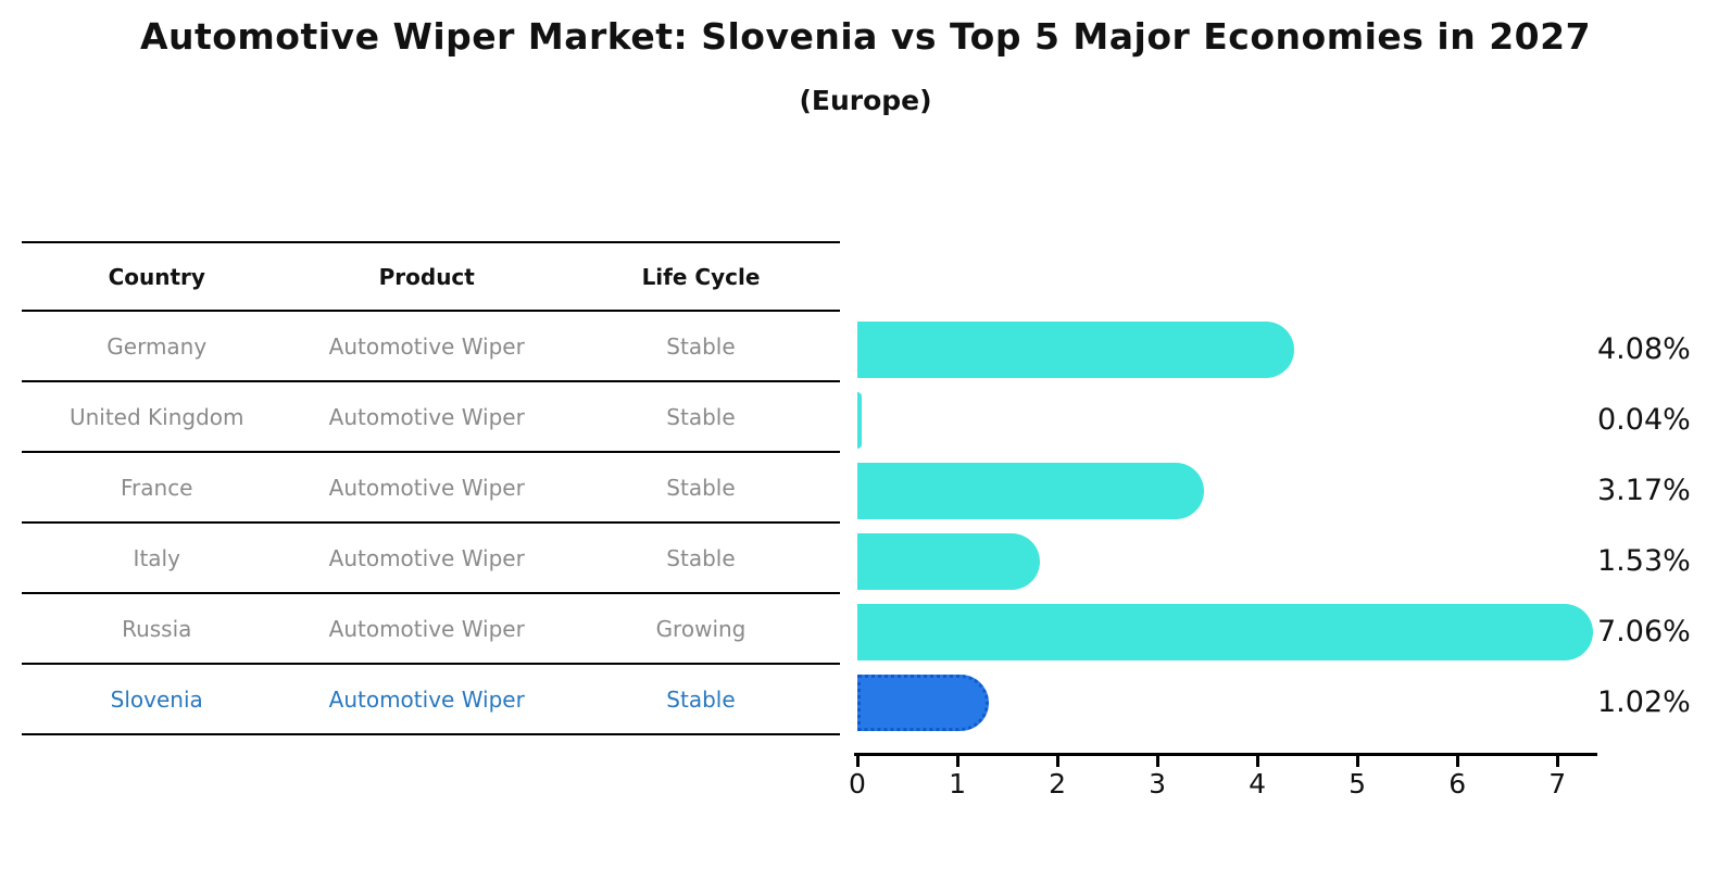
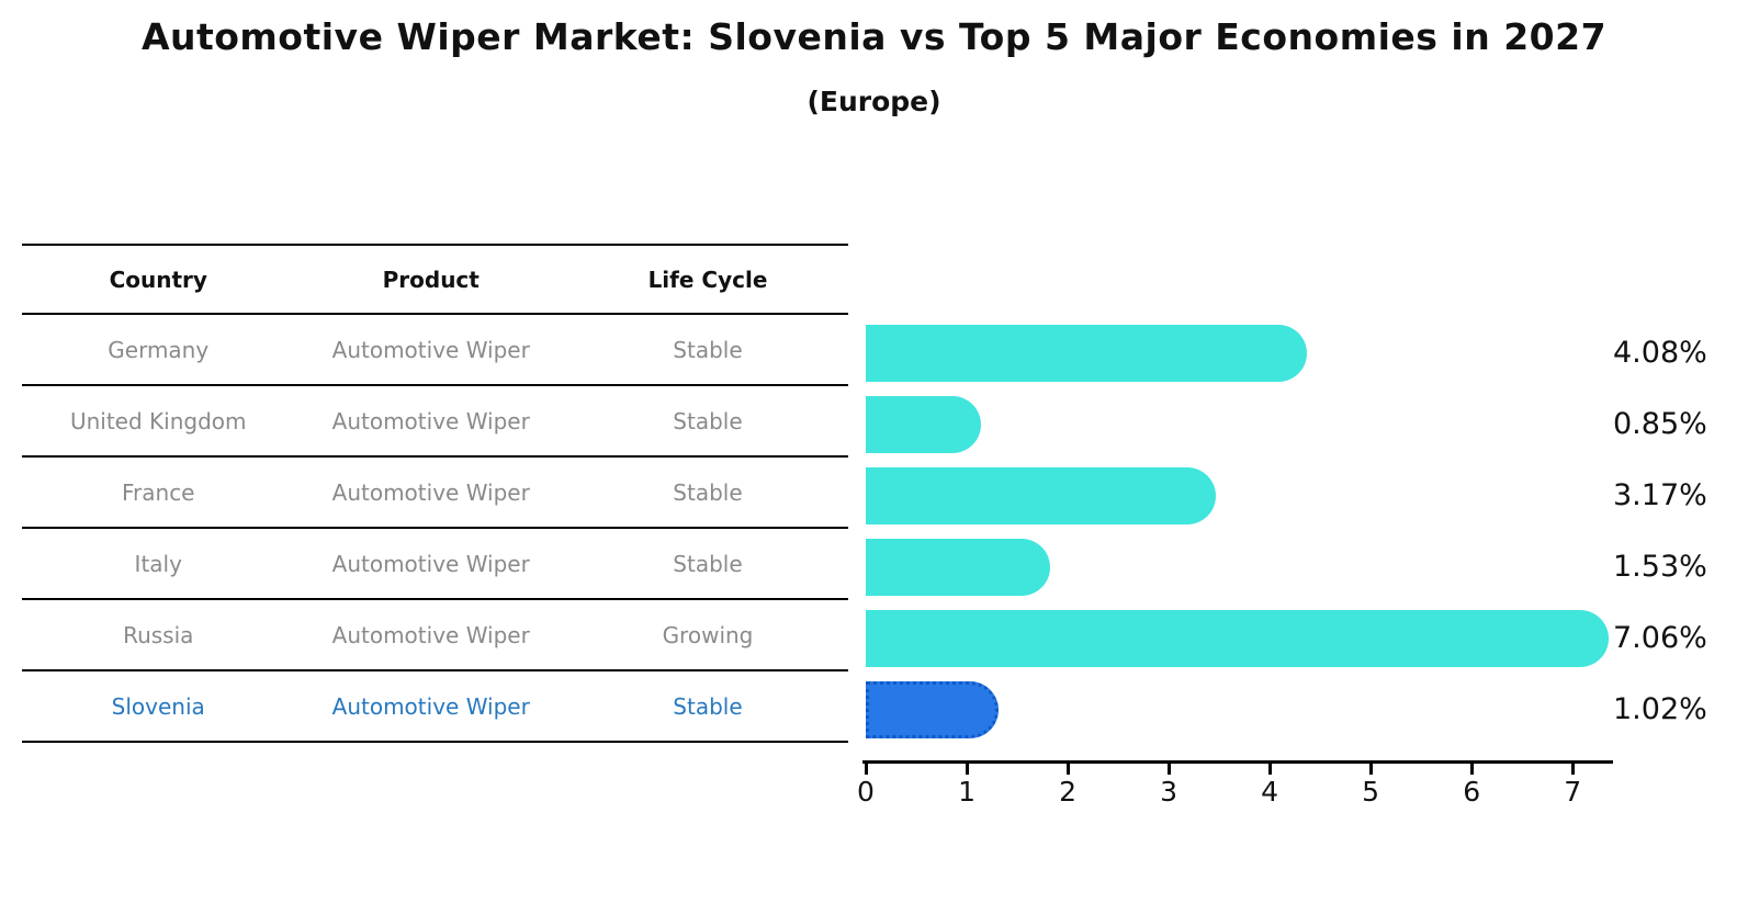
United Kingdom: 0.04% -> 0.85%
